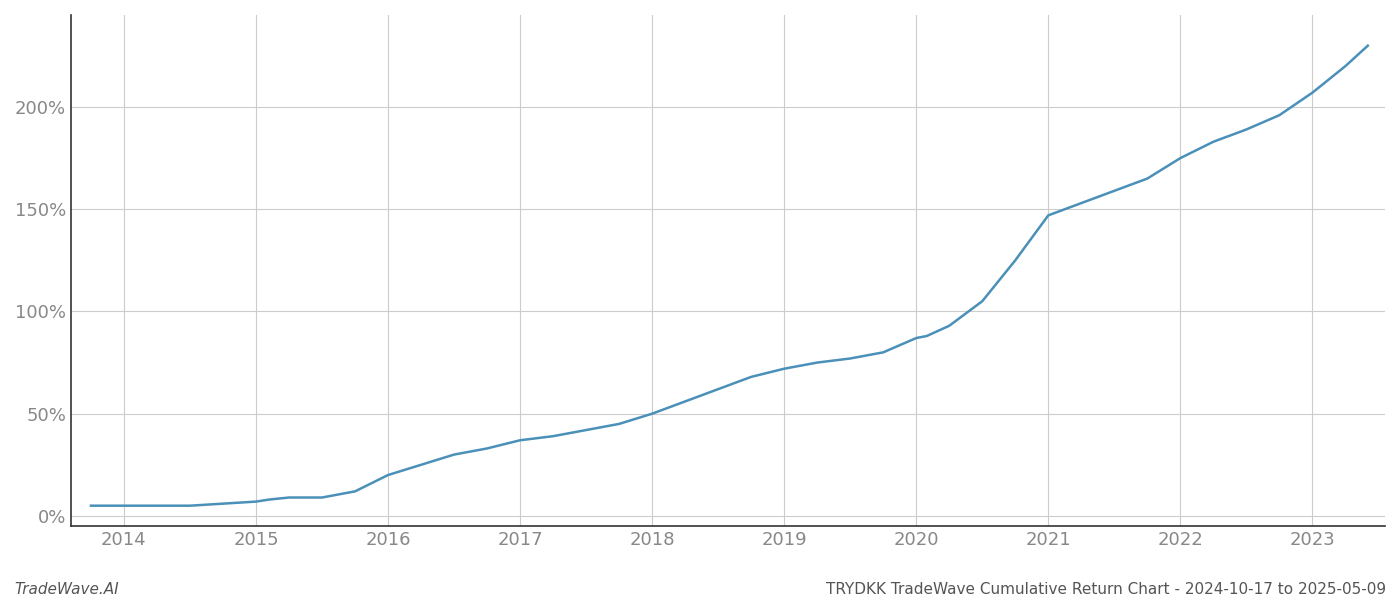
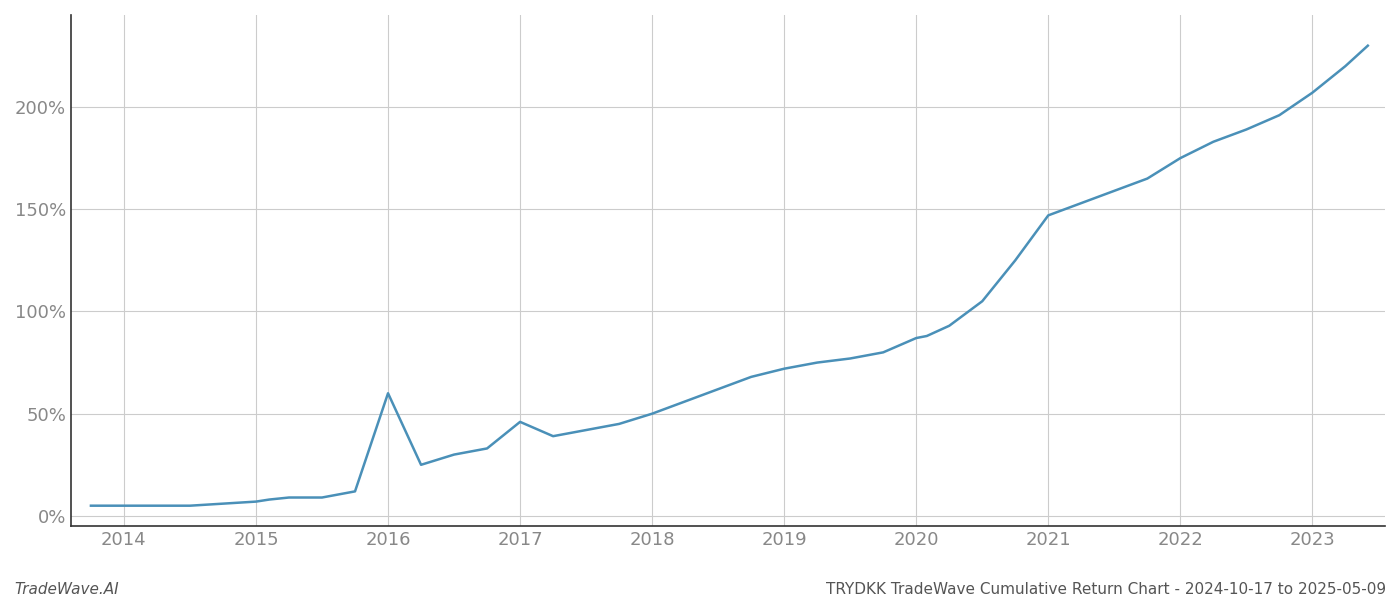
2016: 20% -> 60%
2017: 37% -> 46%
